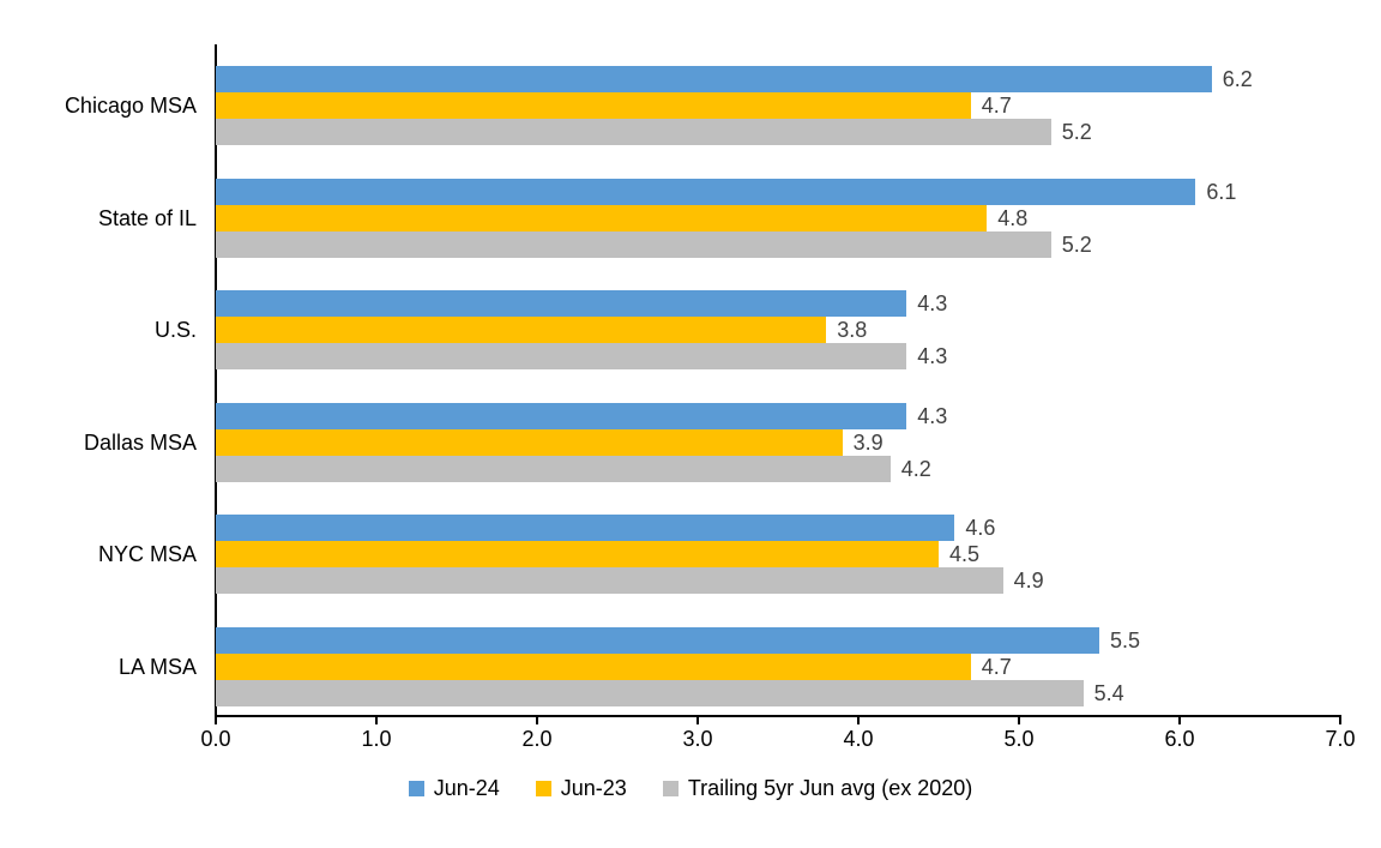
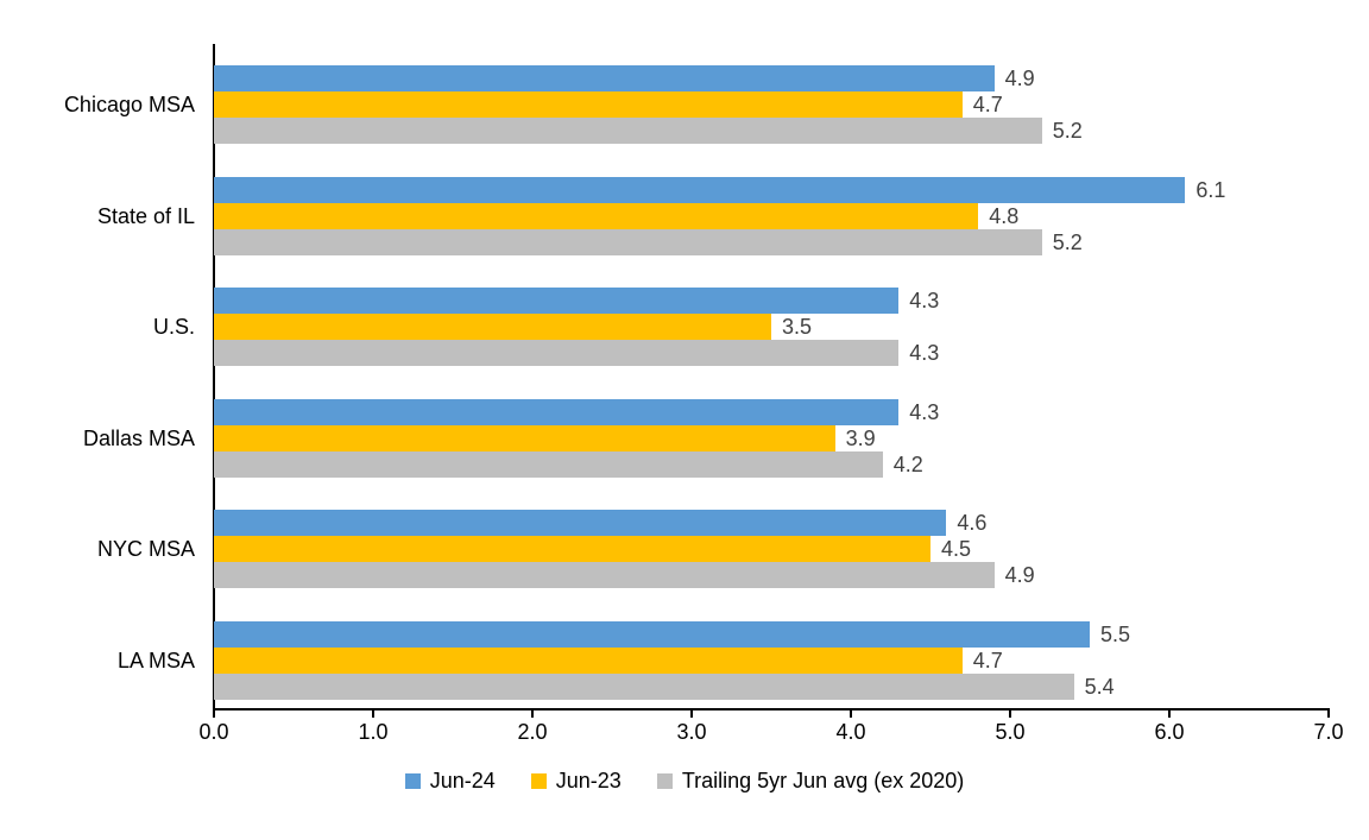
Jun-24/Chicago MSA: 6.2 -> 4.9
Jun-23/U.S.: 3.8 -> 3.5
